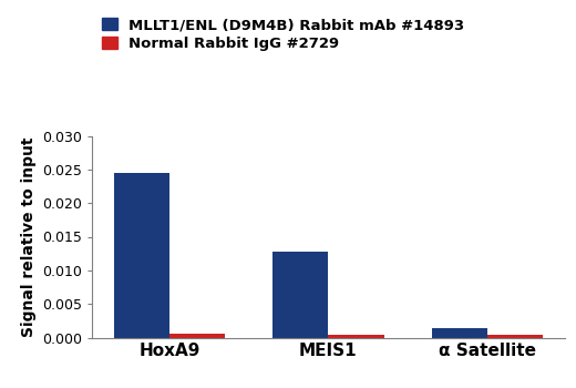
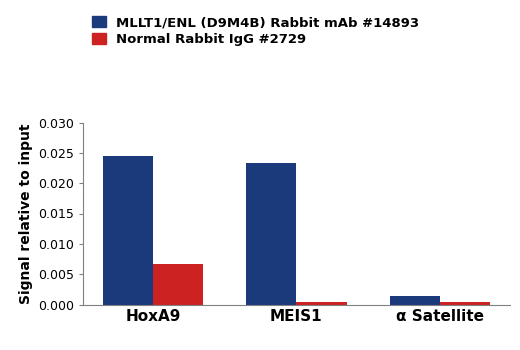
Normal Rabbit IgG #2729/HoxA9: 0.0006 -> 0.0066
MLLT1/ENL (D9M4B) Rabbit mAb #14893/MEIS1: 0.0128 -> 0.0234
